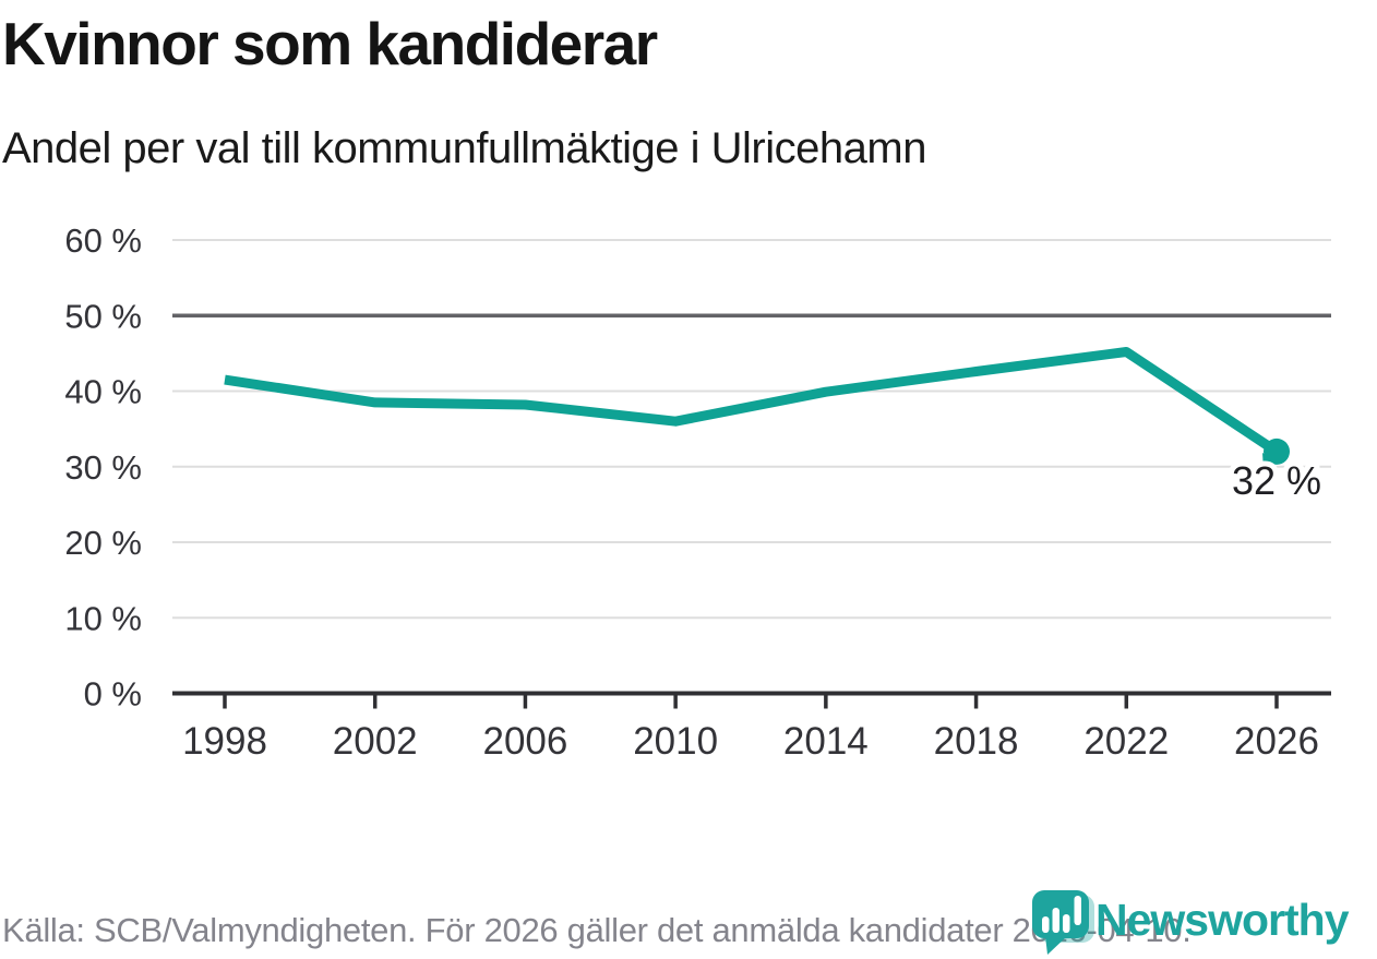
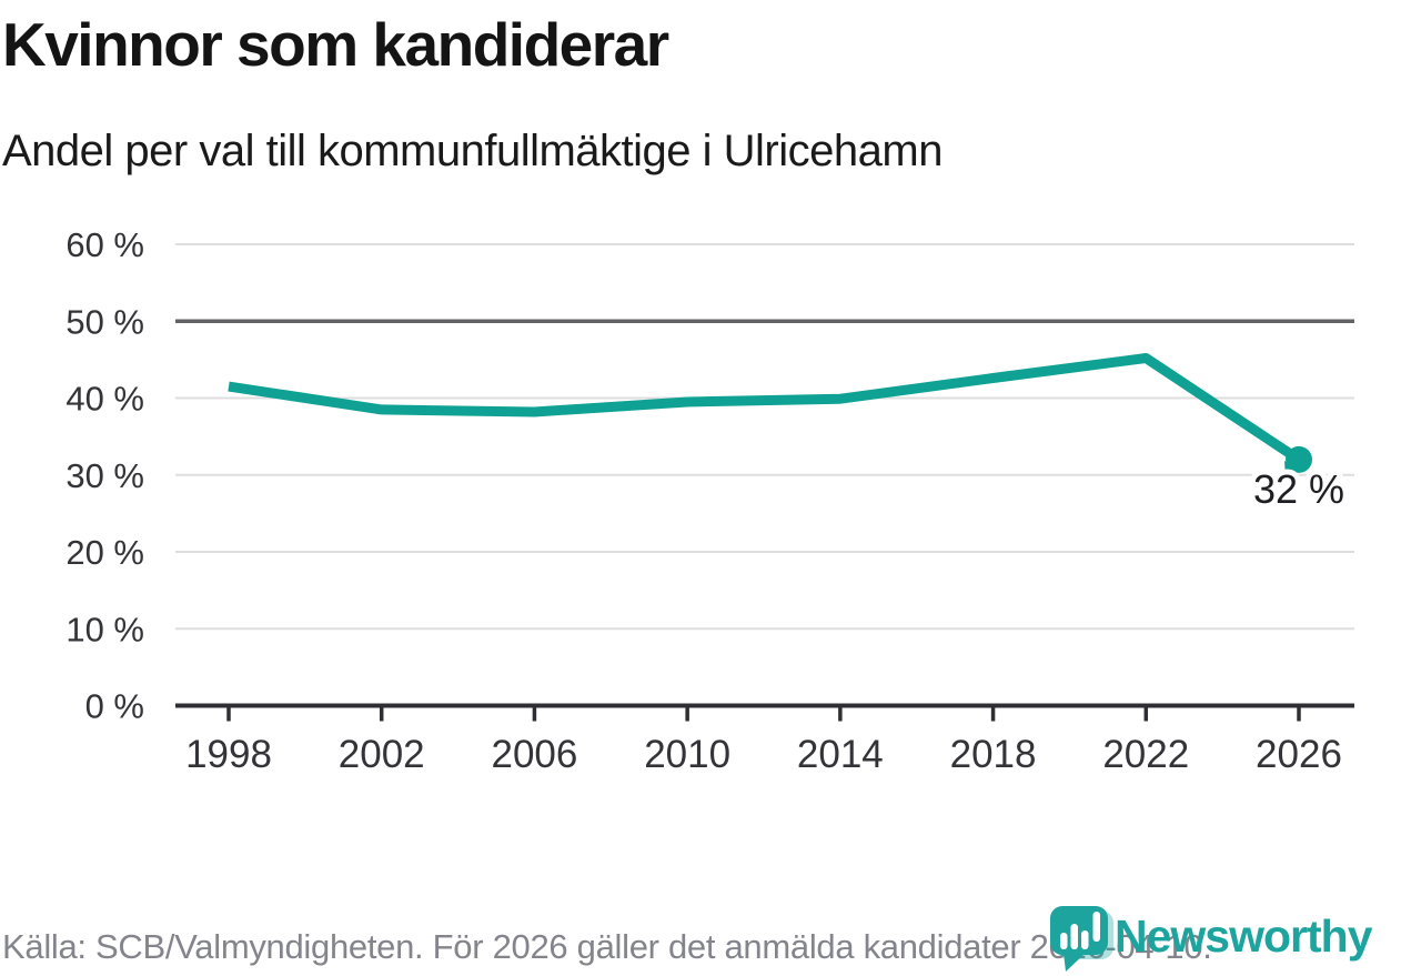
2010: 36% -> 40%
